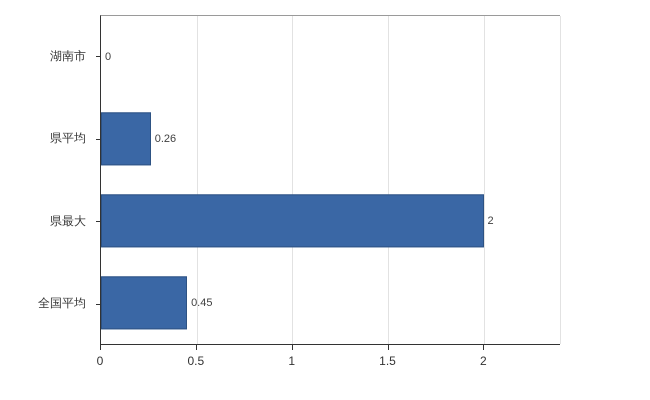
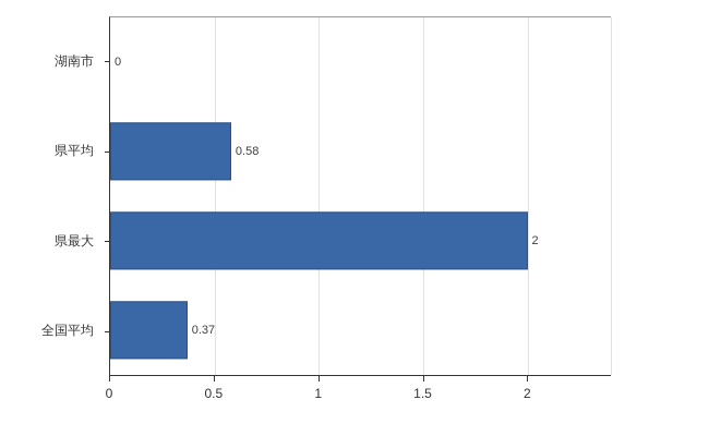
県平均: 0.26 -> 0.58
全国平均: 0.45 -> 0.37
